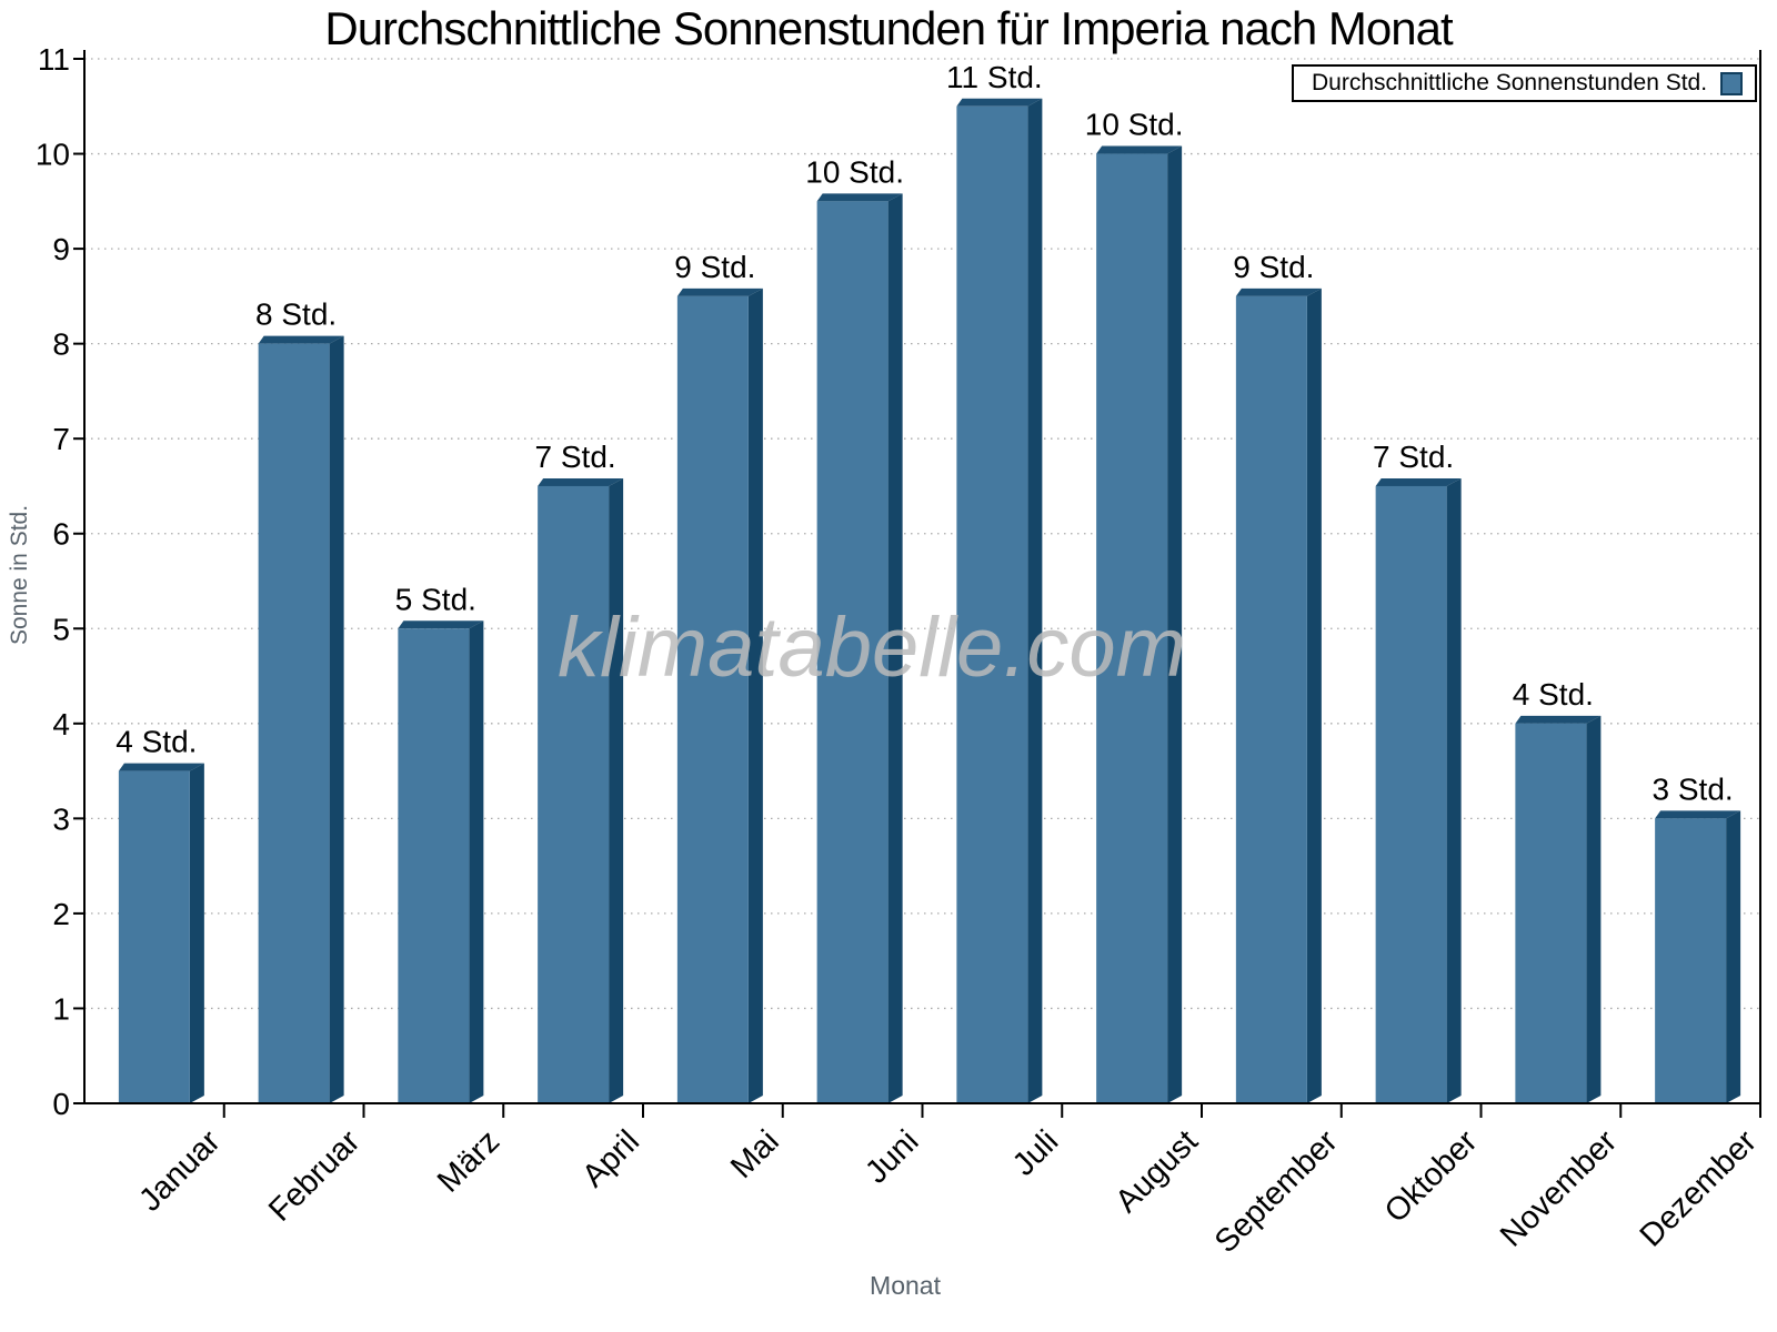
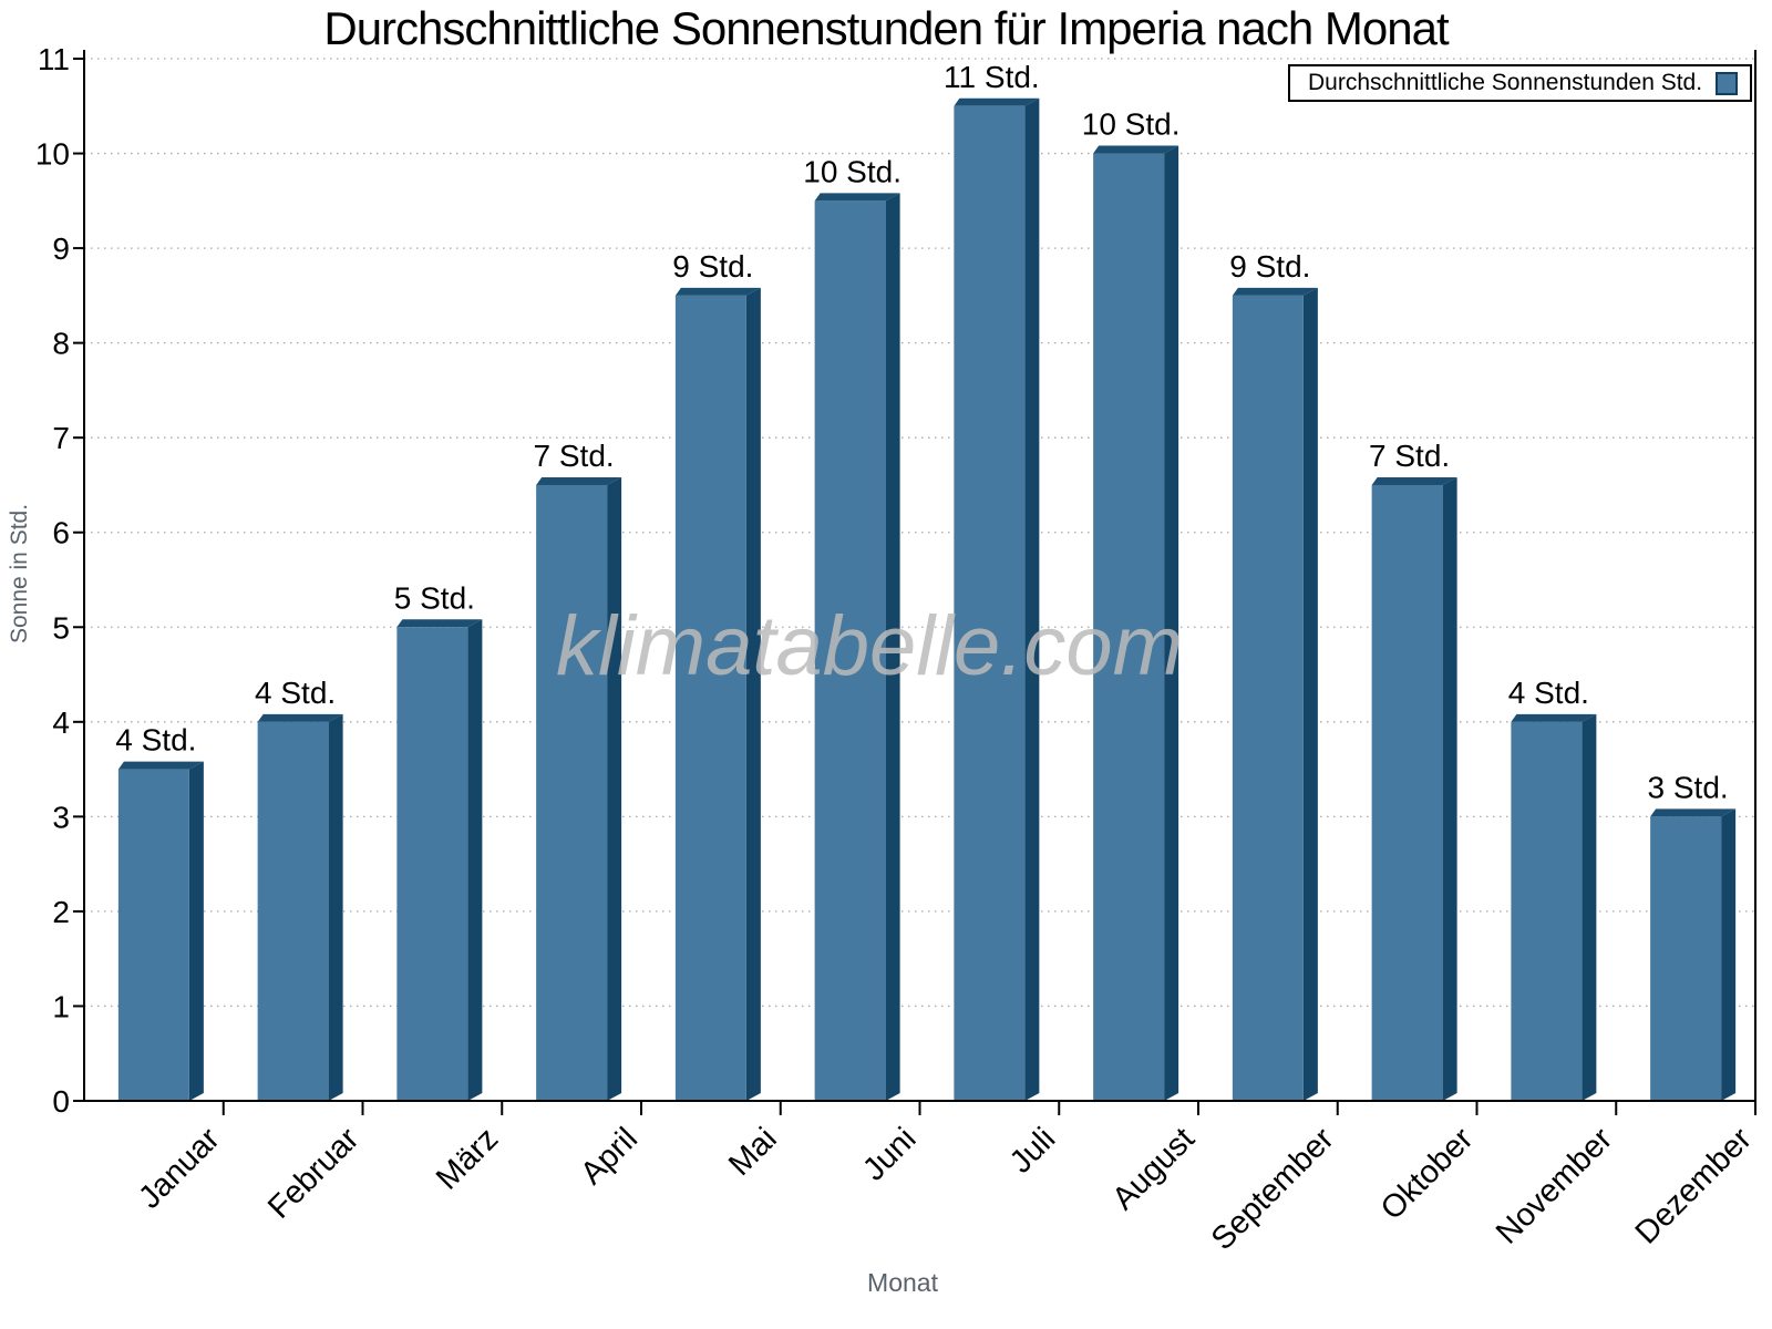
Februar: 8 -> 4
